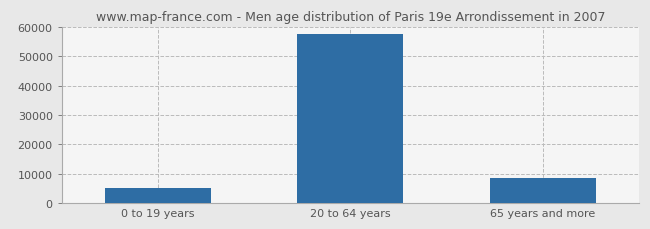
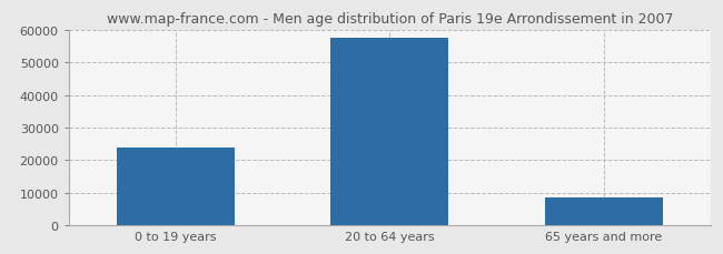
0 to 19 years: 5000 -> 24000
